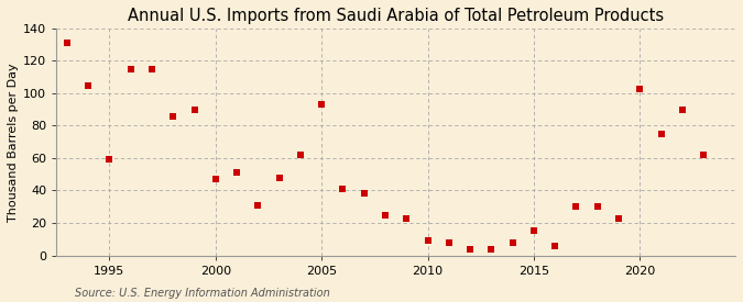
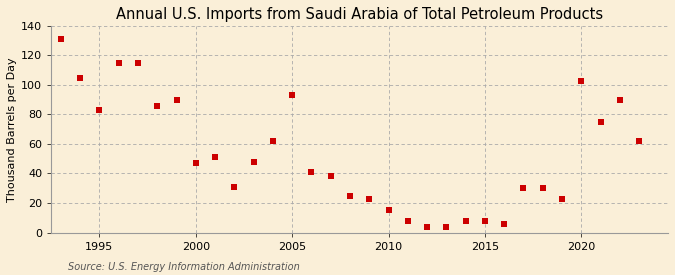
1995: 59 -> 83
2010: 9 -> 15
2015: 15 -> 8
